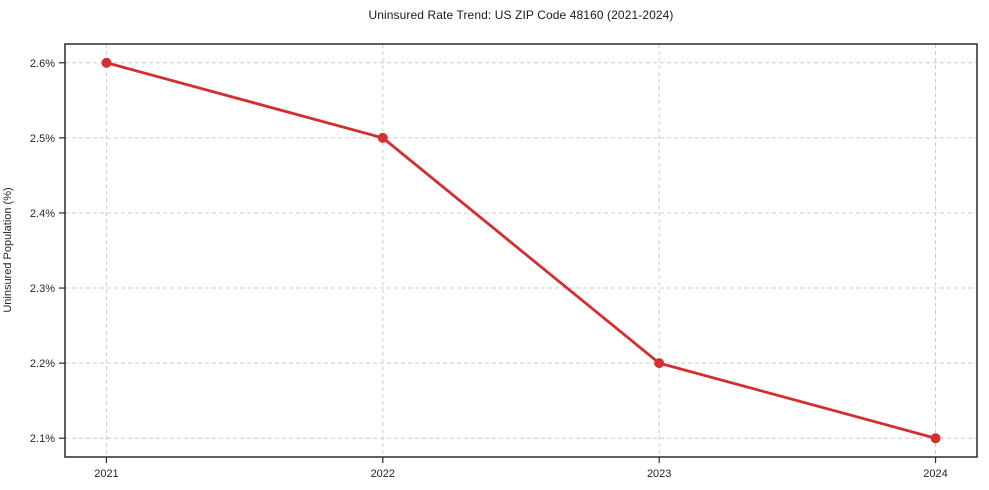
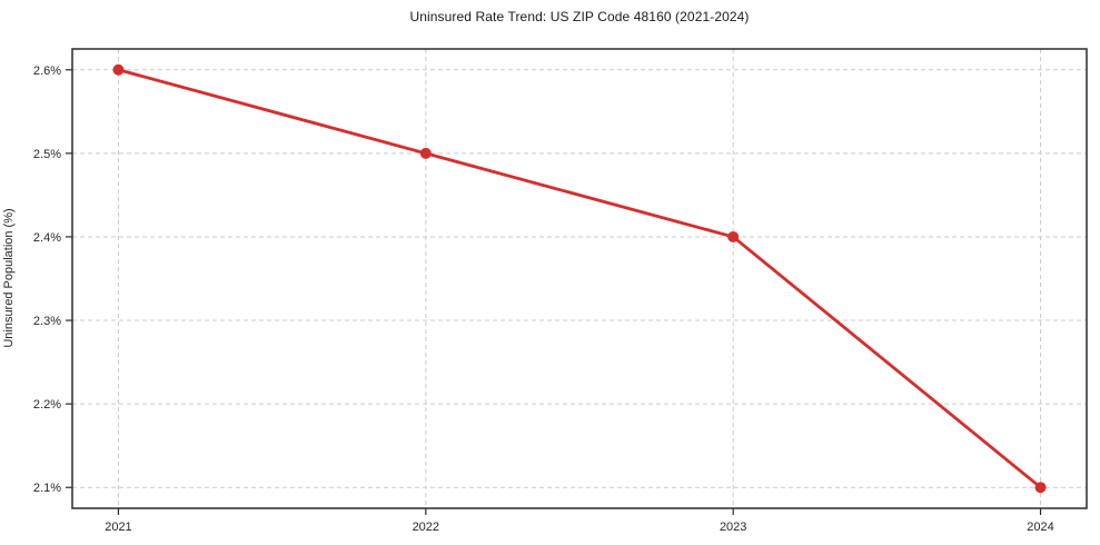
2023: 2.2% -> 2.4%
